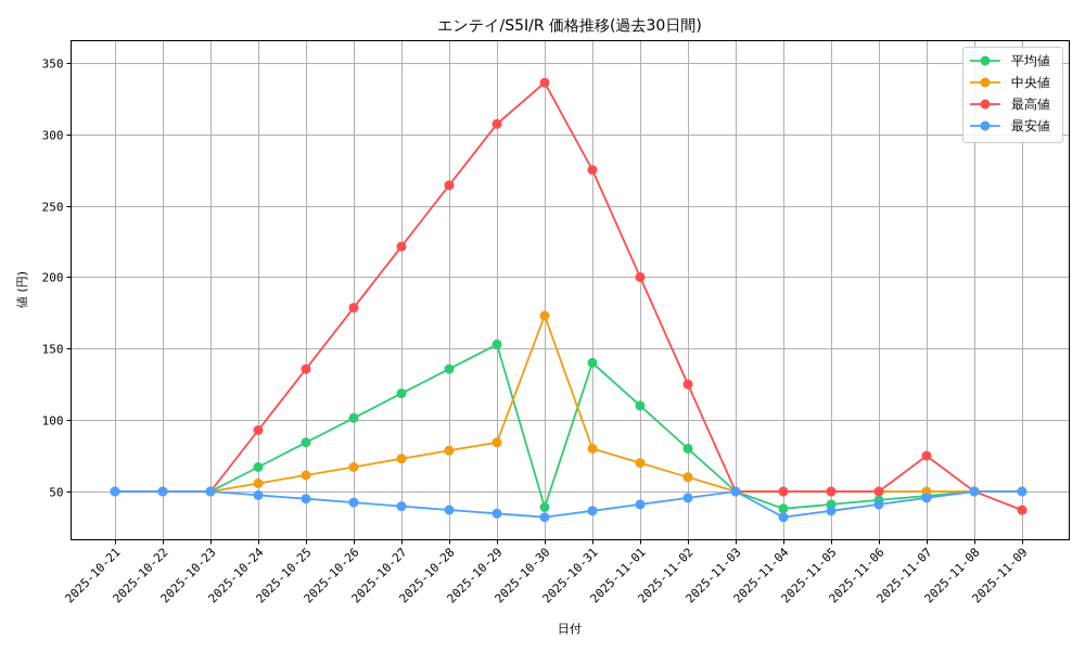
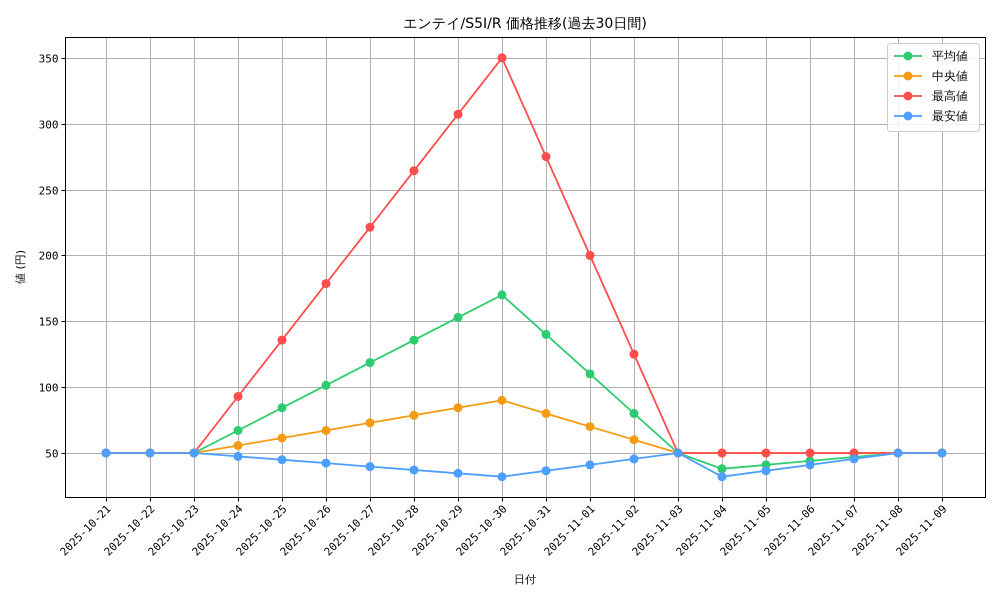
平均値/2025-10-30: 39 -> 170
中央値/2025-10-30: 173 -> 90
最高値/2025-10-30: 336 -> 350
最高値/2025-11-07: 75 -> 50
最高値/2025-11-09: 37 -> 50
